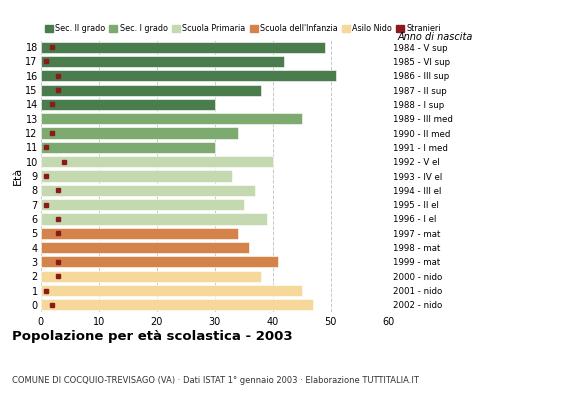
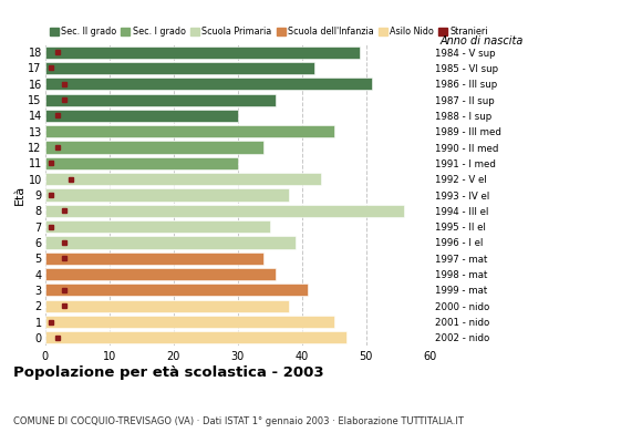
15: 38 -> 36
10: 40 -> 43
9: 33 -> 38
8: 37 -> 56
